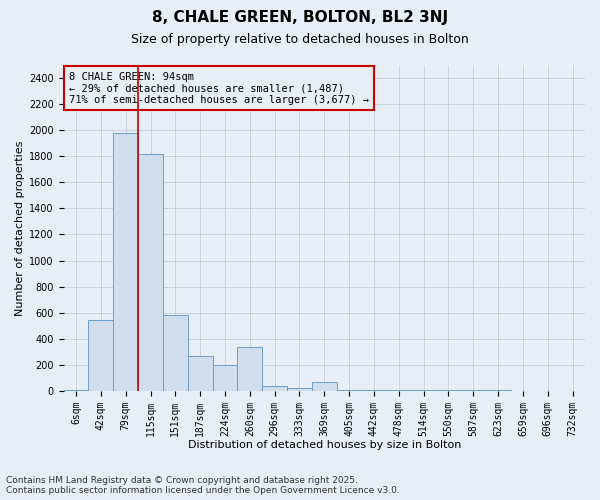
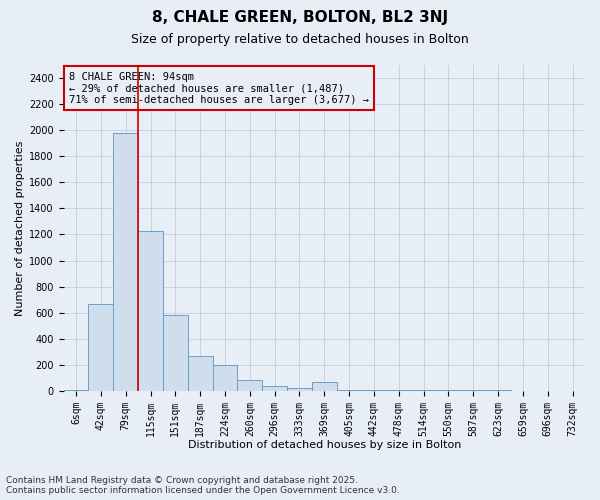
42sqm: 540 -> 670
115sqm: 1820 -> 1230
260sqm: 340 -> 80
